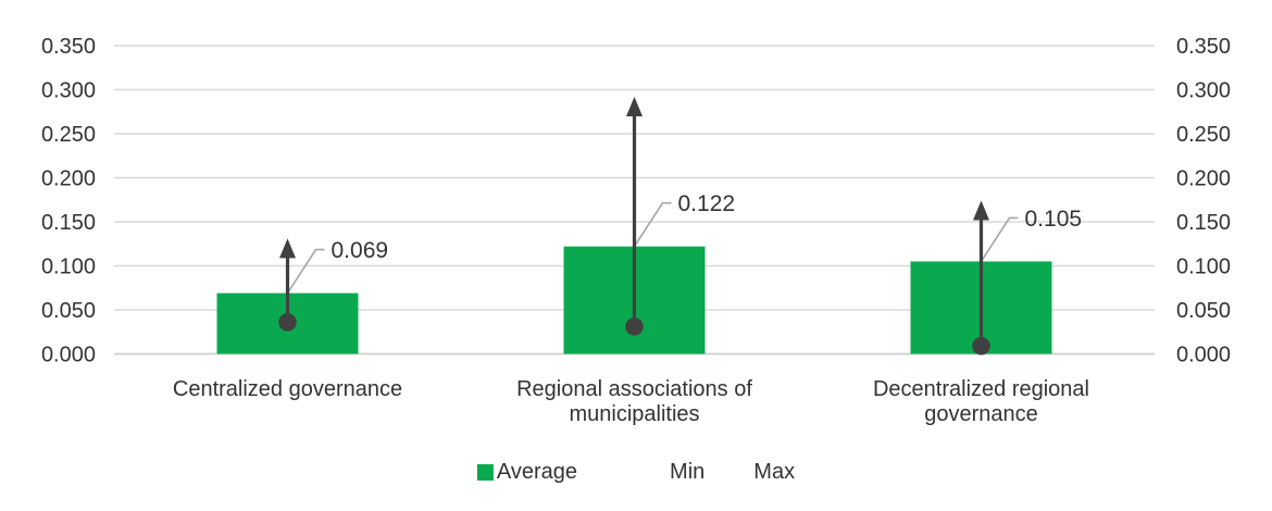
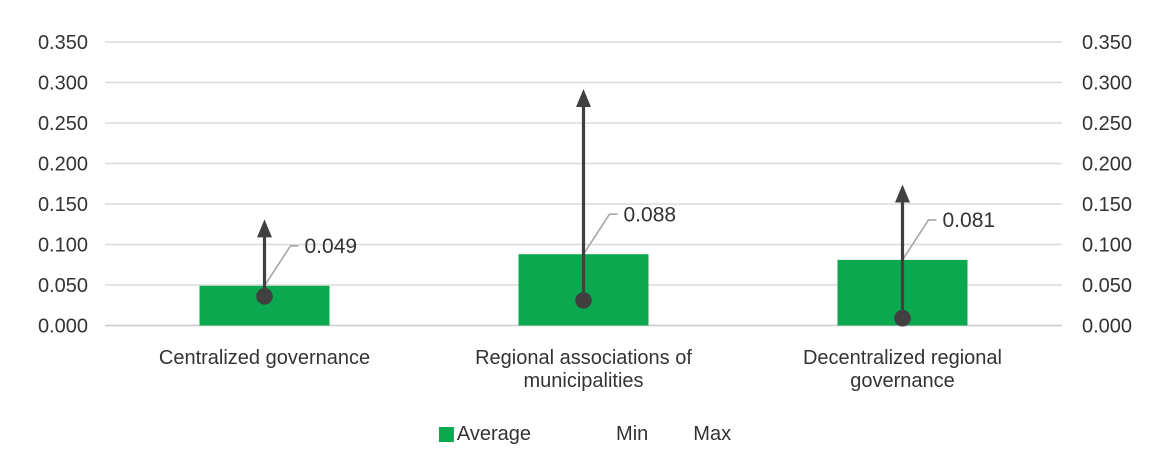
Average/Centralized governance: 0.069 -> 0.049
Average/Regional associations of municipalities: 0.122 -> 0.088
Average/Decentralized regional governance: 0.105 -> 0.081
